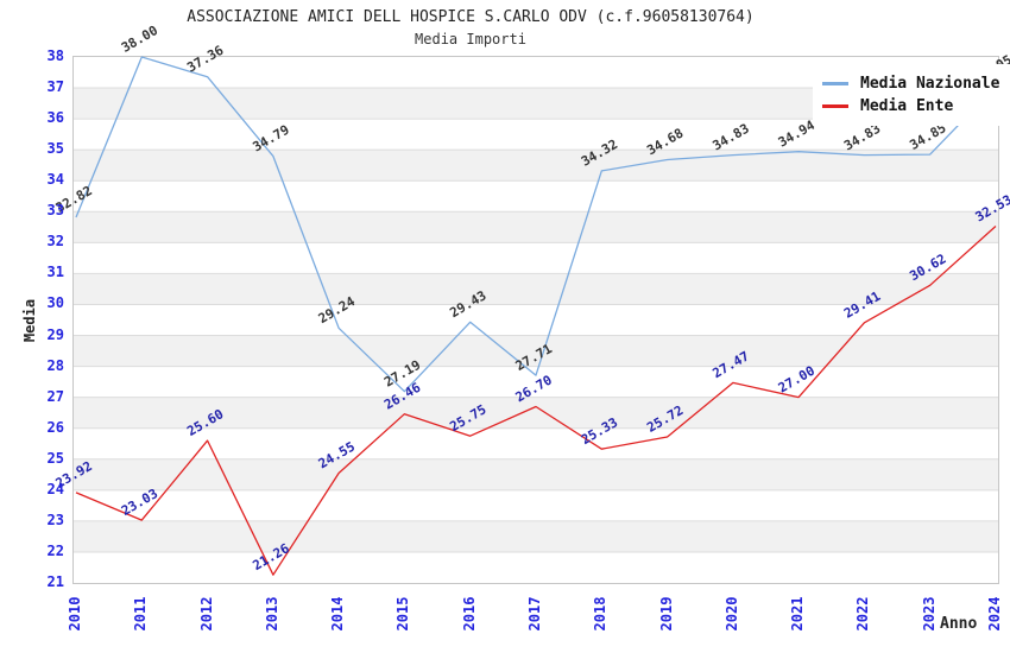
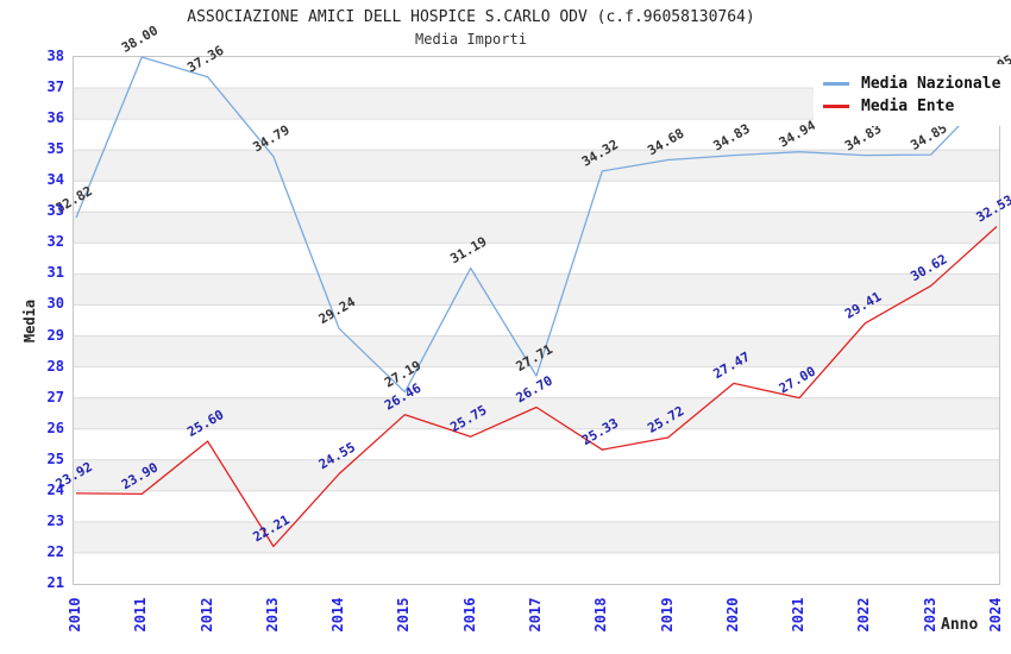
Media Ente/2011: 23.03 -> 23.90
Media Ente/2013: 21.26 -> 22.21
Media Nazionale/2016: 29.43 -> 31.19
